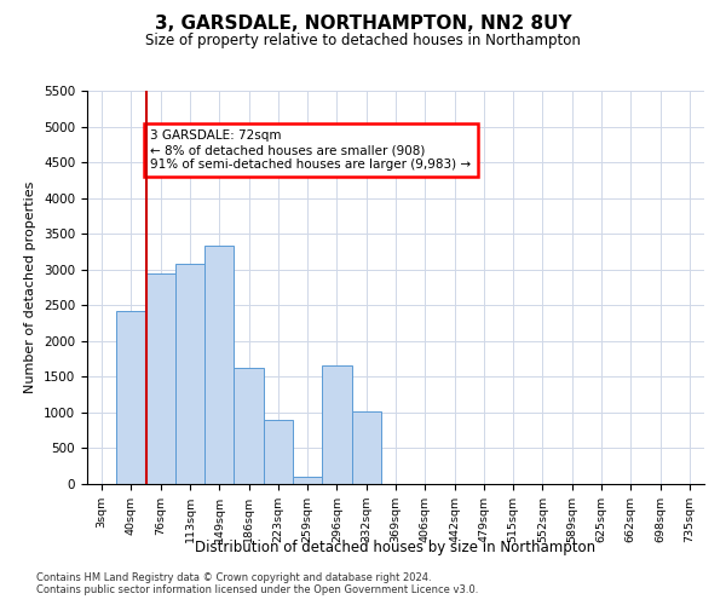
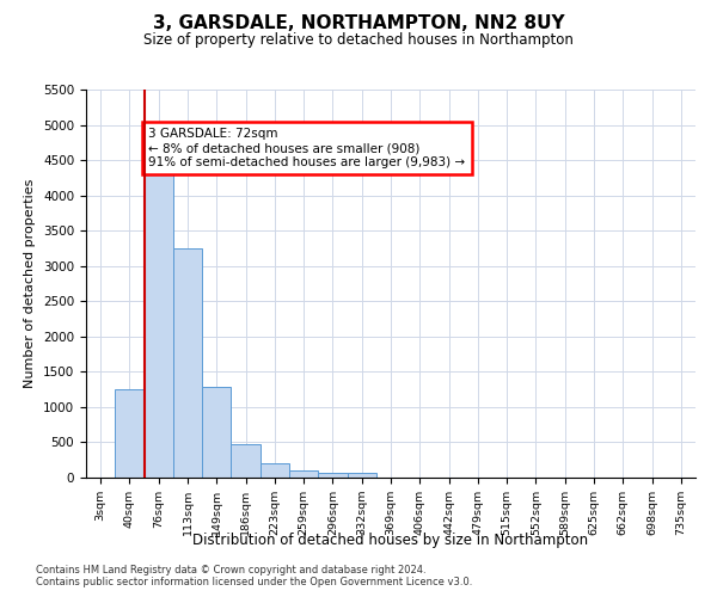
40sqm: 2420 -> 1250
76sqm: 2940 -> 4300
113sqm: 3080 -> 3250
149sqm: 3340 -> 1280
186sqm: 1620 -> 480
223sqm: 900 -> 200
296sqm: 1660 -> 70
332sqm: 1020 -> 60
